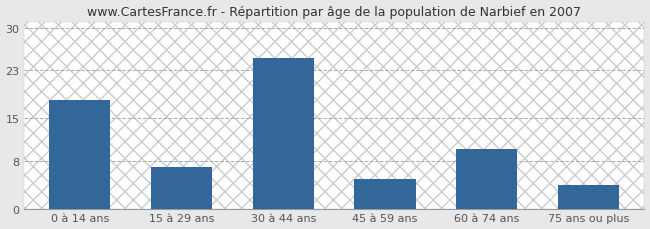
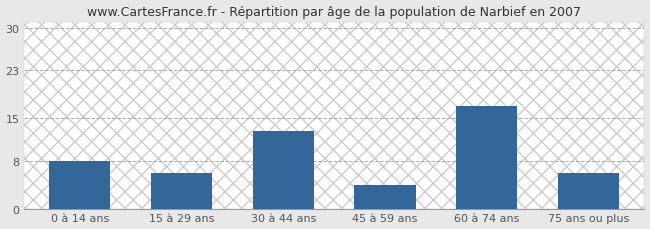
0 à 14 ans: 18 -> 8
15 à 29 ans: 7 -> 6
30 à 44 ans: 25 -> 13
45 à 59 ans: 5 -> 4
60 à 74 ans: 10 -> 17
75 ans ou plus: 4 -> 6
